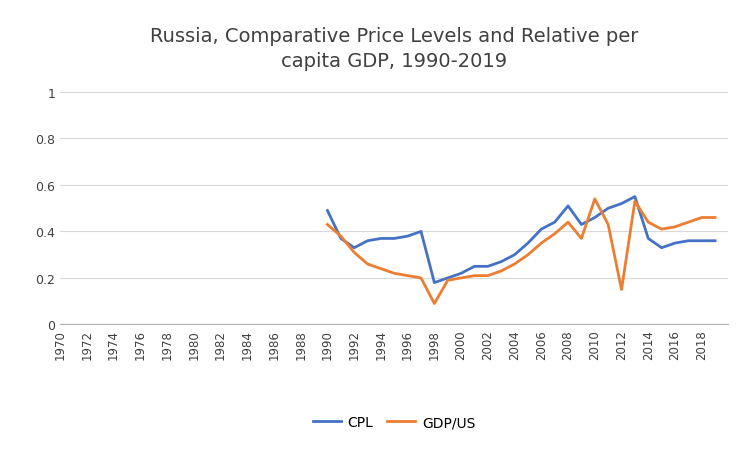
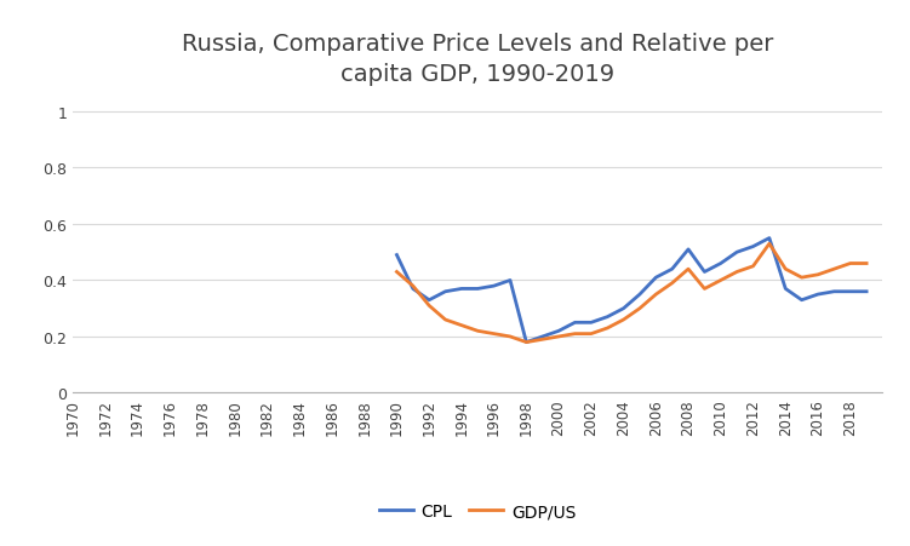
GDP/US/1998: 0.09 -> 0.18
GDP/US/2010: 0.54 -> 0.40
GDP/US/2012: 0.15 -> 0.45
